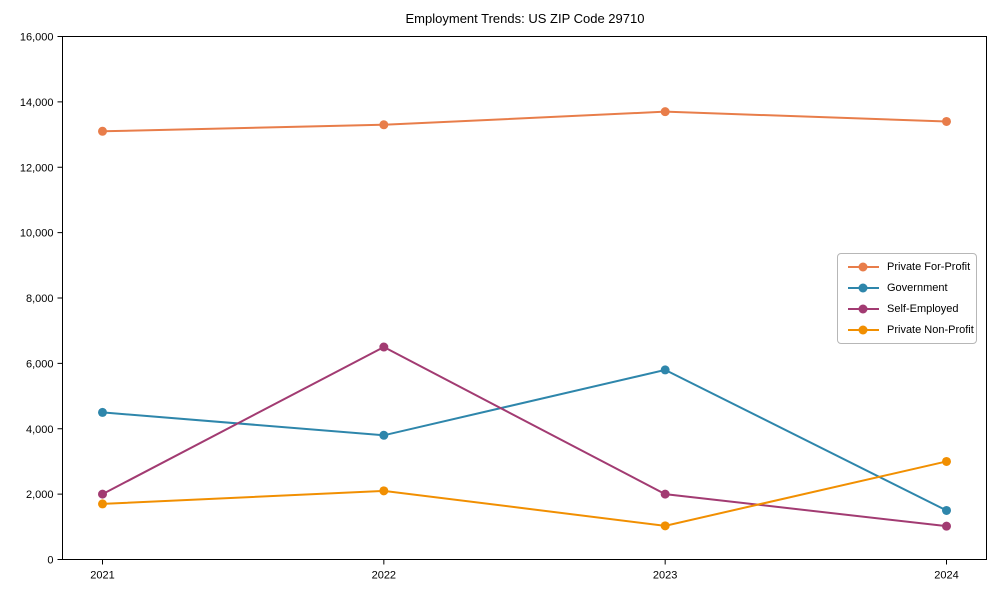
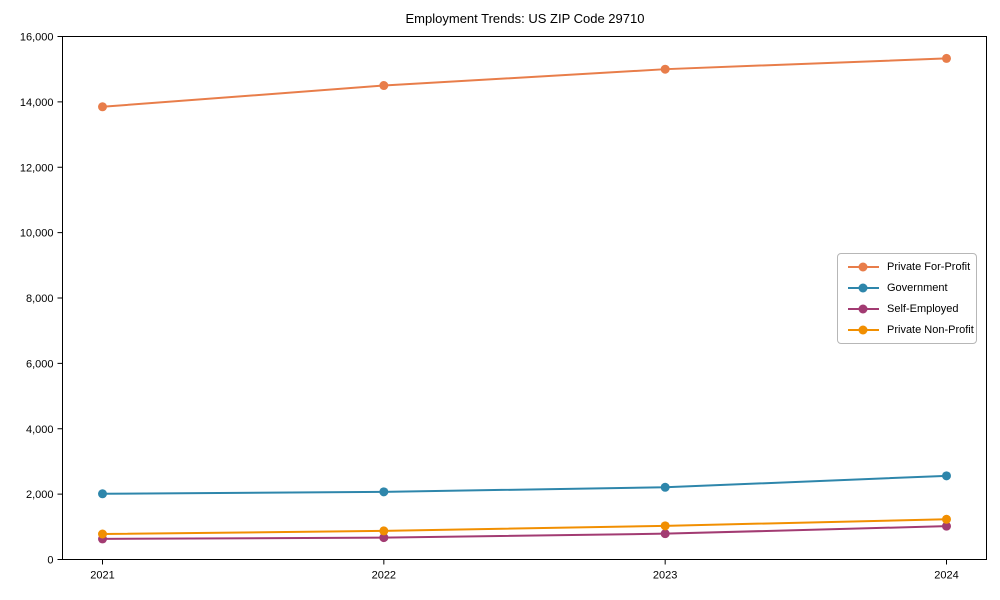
Private For-Profit/2021: 13100 -> 13800
Government/2021: 4500 -> 2000
Self-Employed/2021: 2000 -> 600
Private Non-Profit/2021: 1700 -> 800
Private For-Profit/2022: 13300 -> 14500
Government/2022: 3800 -> 2100
Self-Employed/2022: 6500 -> 700
Private Non-Profit/2022: 2100 -> 900
Private For-Profit/2023: 13700 -> 15000
Government/2023: 5800 -> 2200
Self-Employed/2023: 2000 -> 800
Private For-Profit/2024: 13400 -> 15300
Government/2024: 1500 -> 2600
Private Non-Profit/2024: 3000 -> 1200
